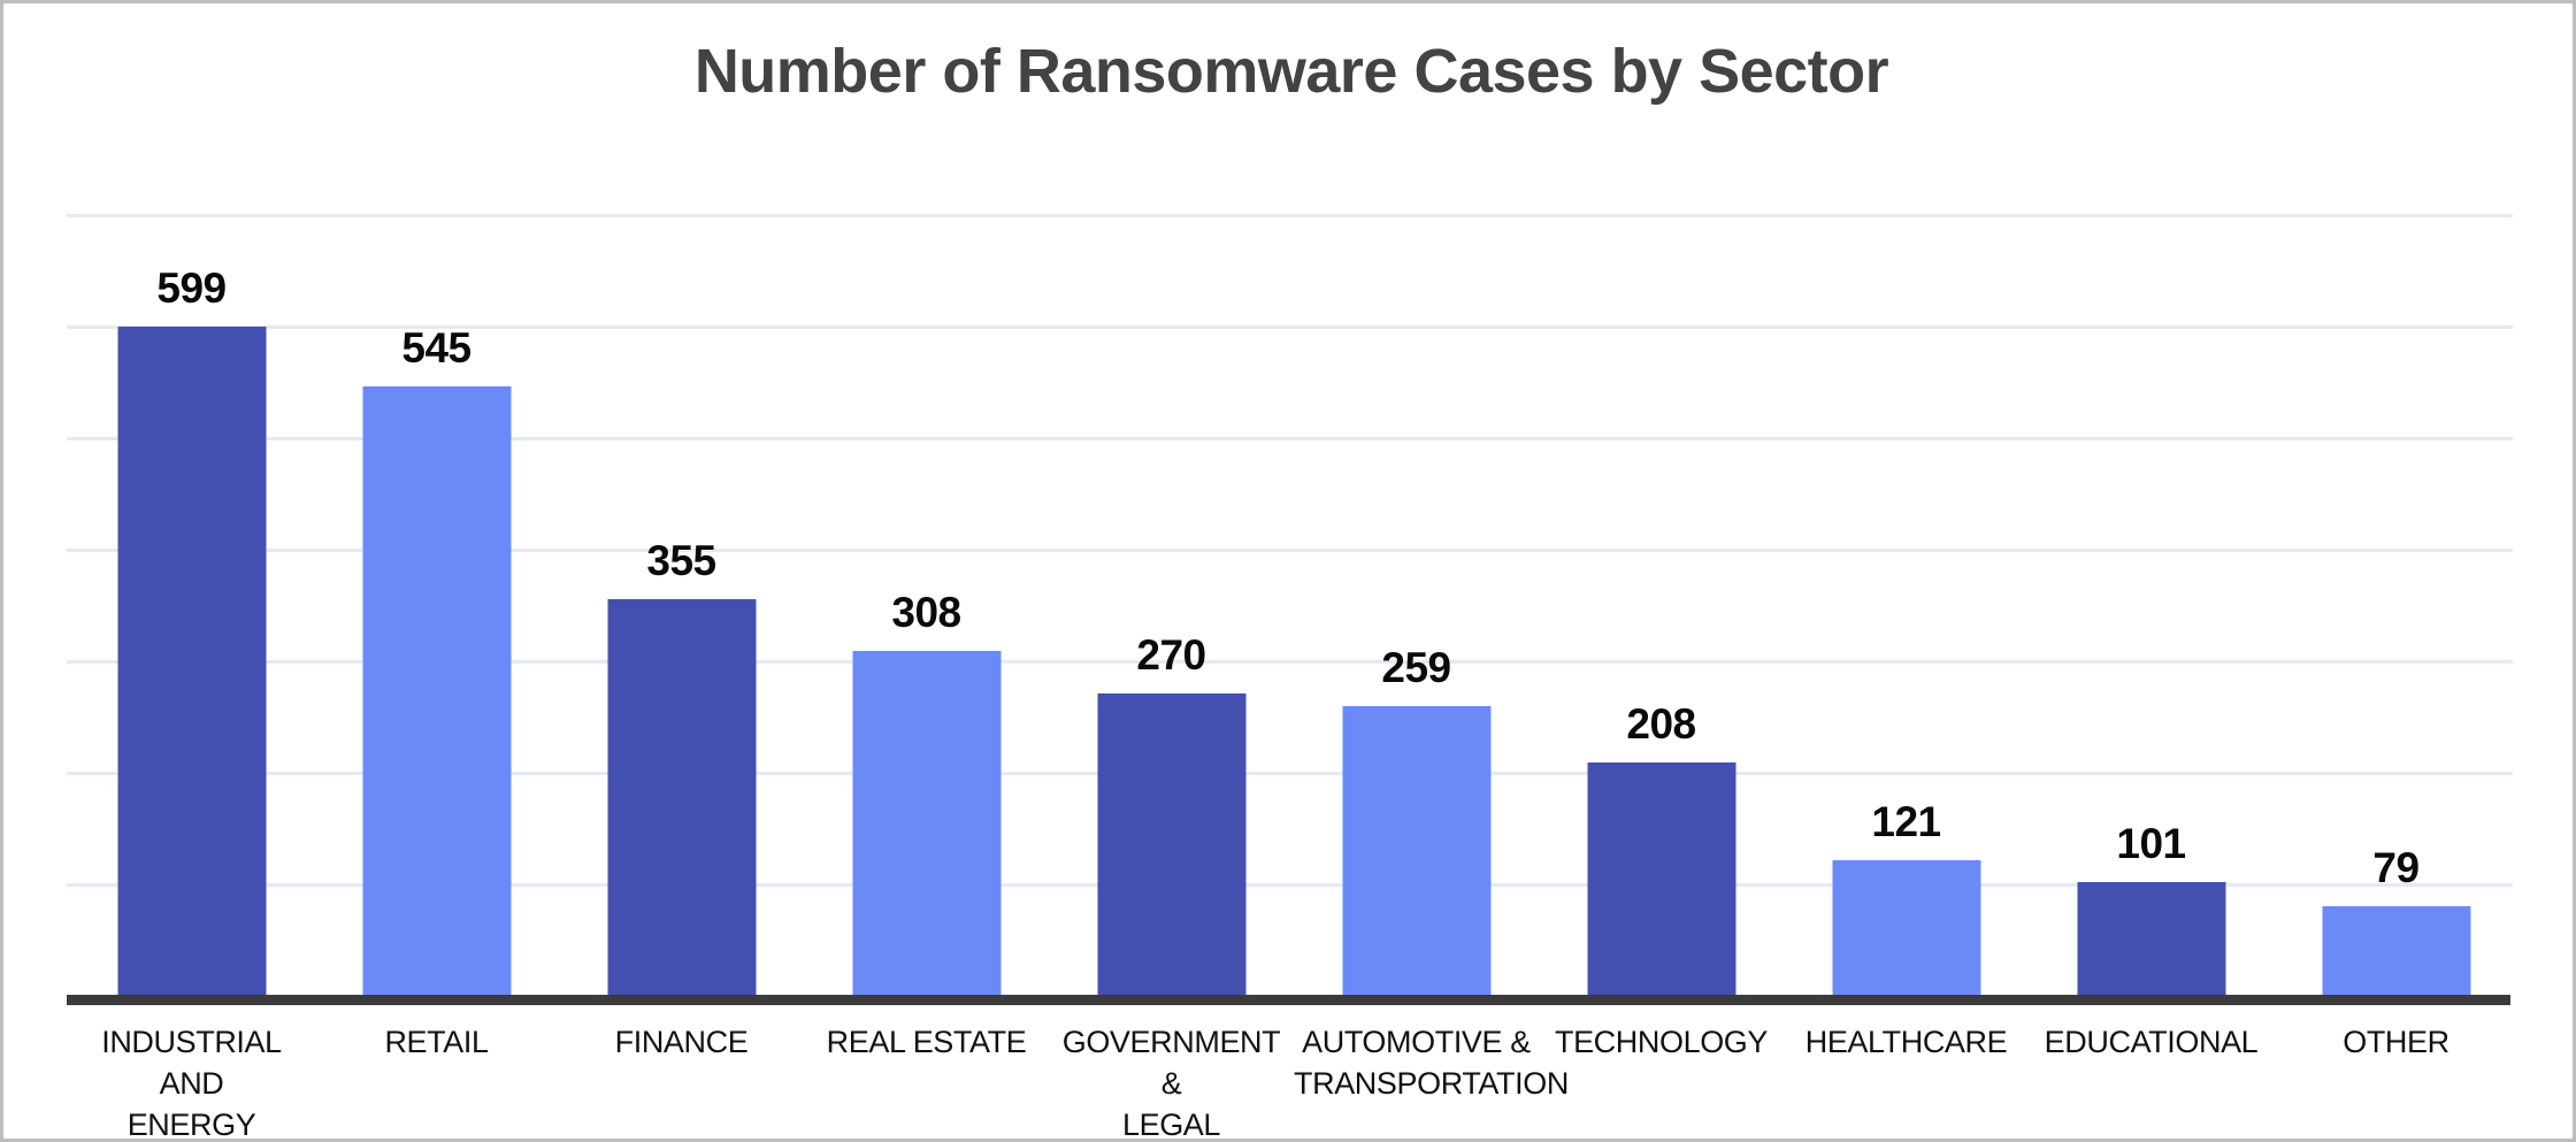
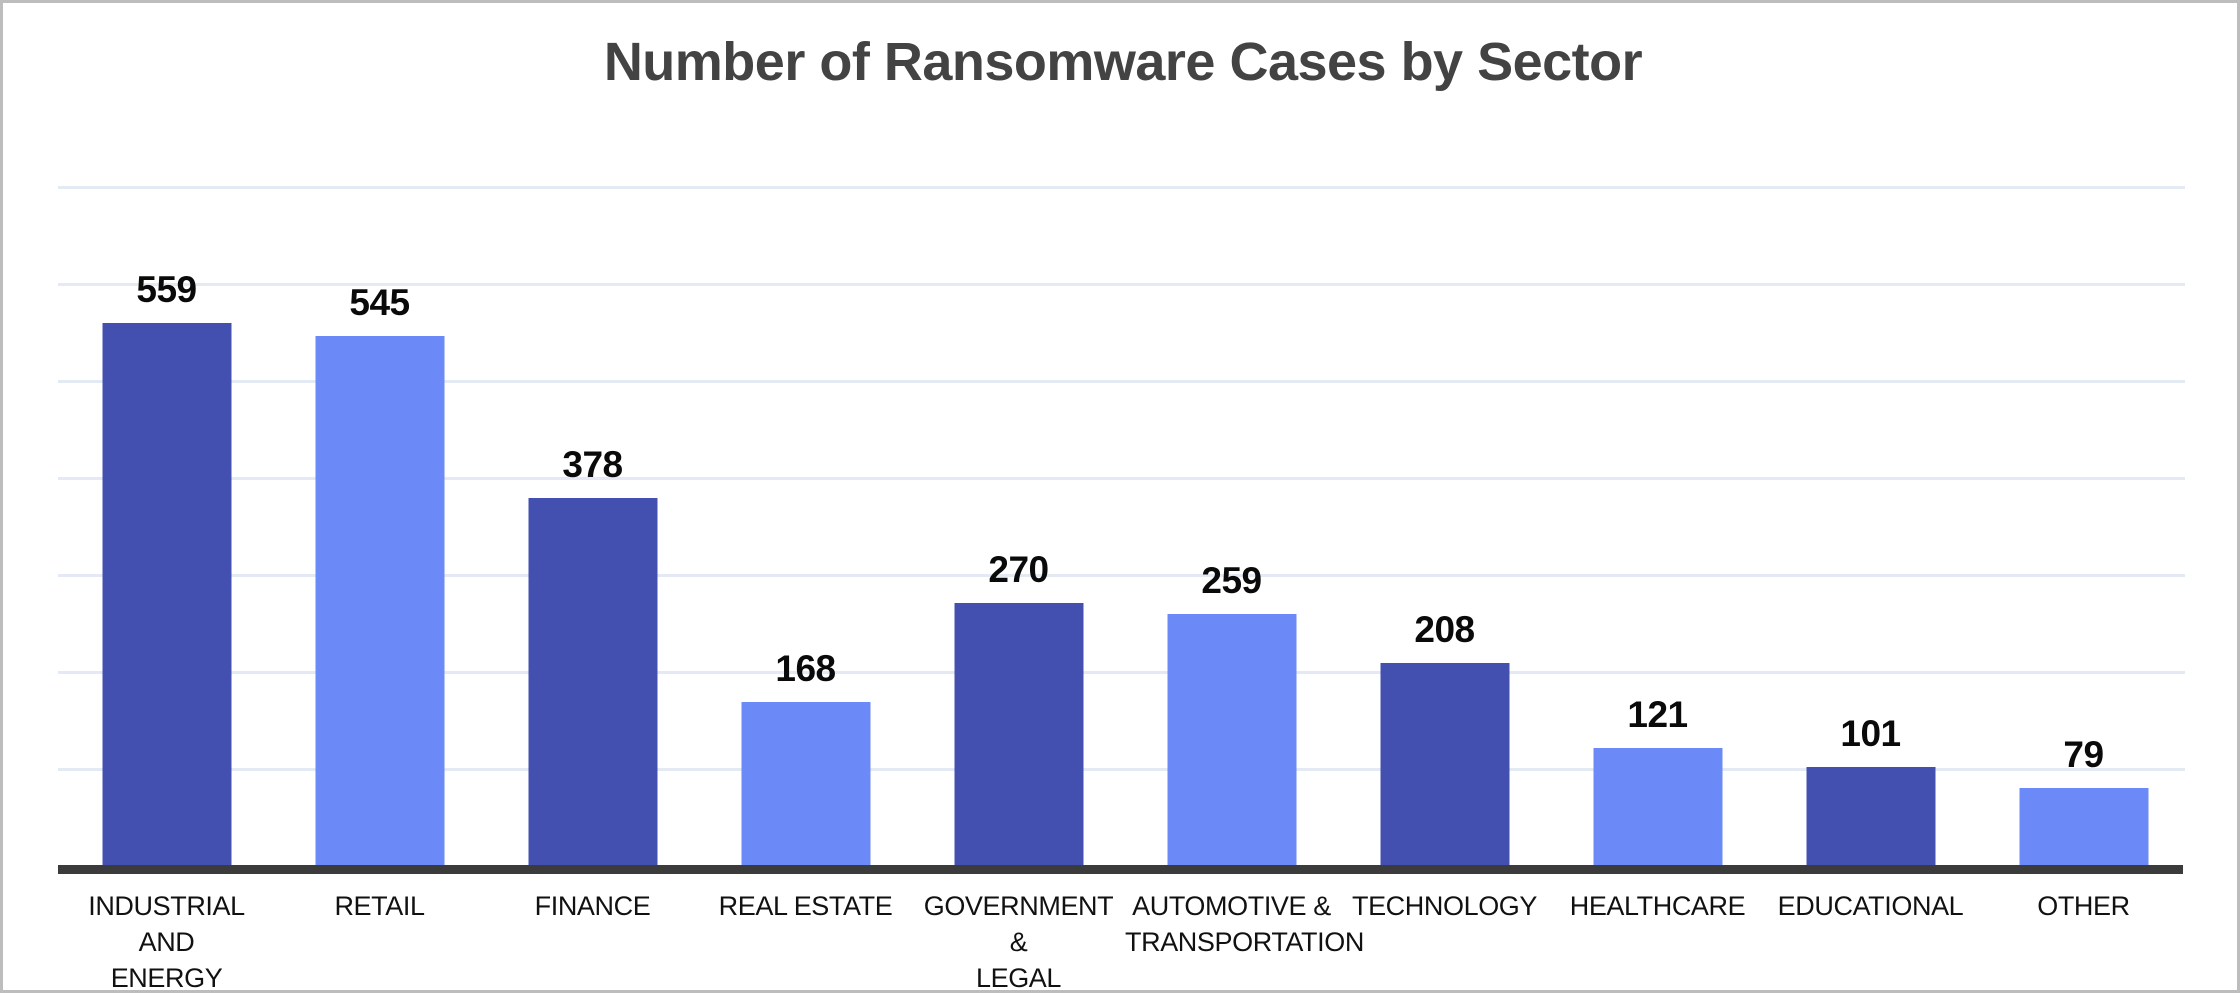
INDUSTRIAL AND ENERGY: 599 -> 559
FINANCE: 355 -> 378
REAL ESTATE: 308 -> 168
